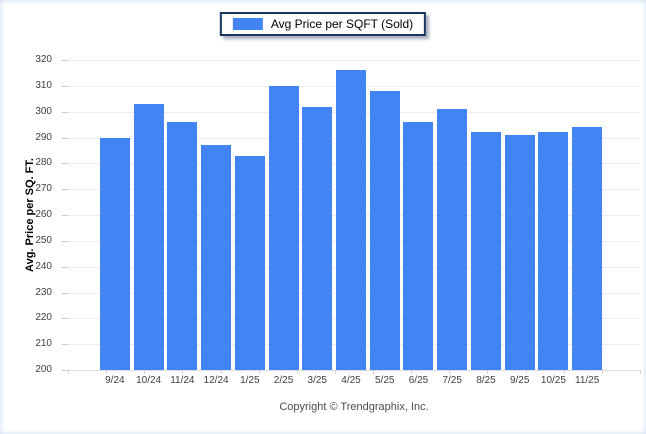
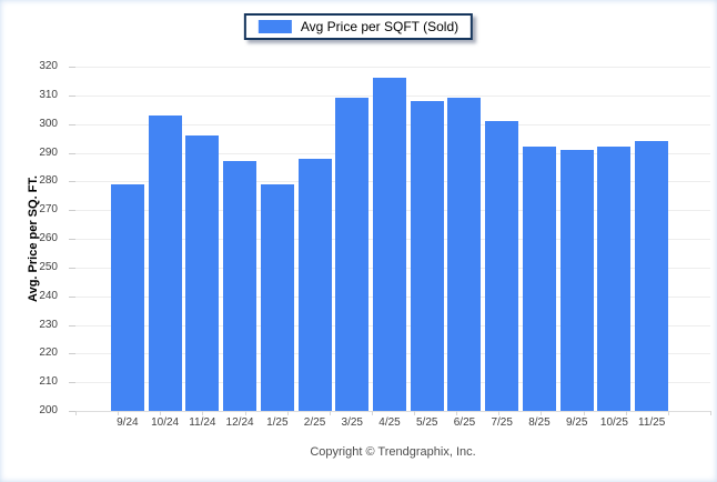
9/24: 290 -> 279
1/25: 283 -> 279
2/25: 310 -> 288
3/25: 302 -> 309
6/25: 296 -> 309
